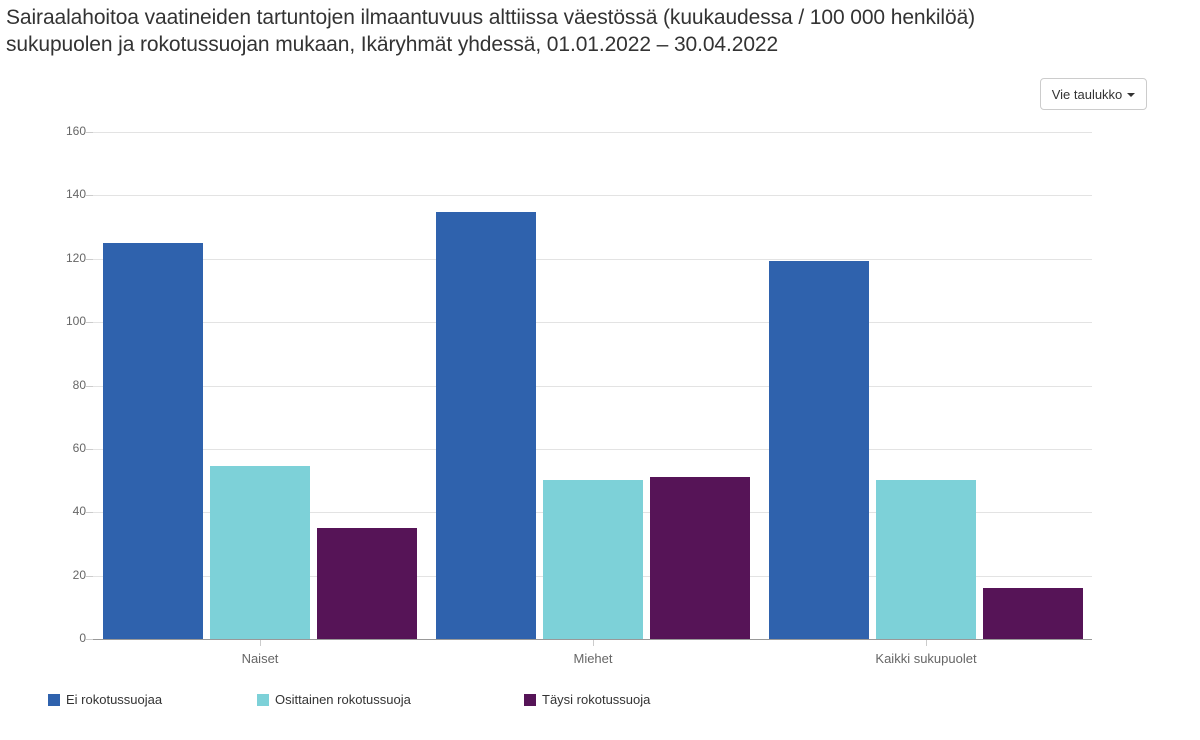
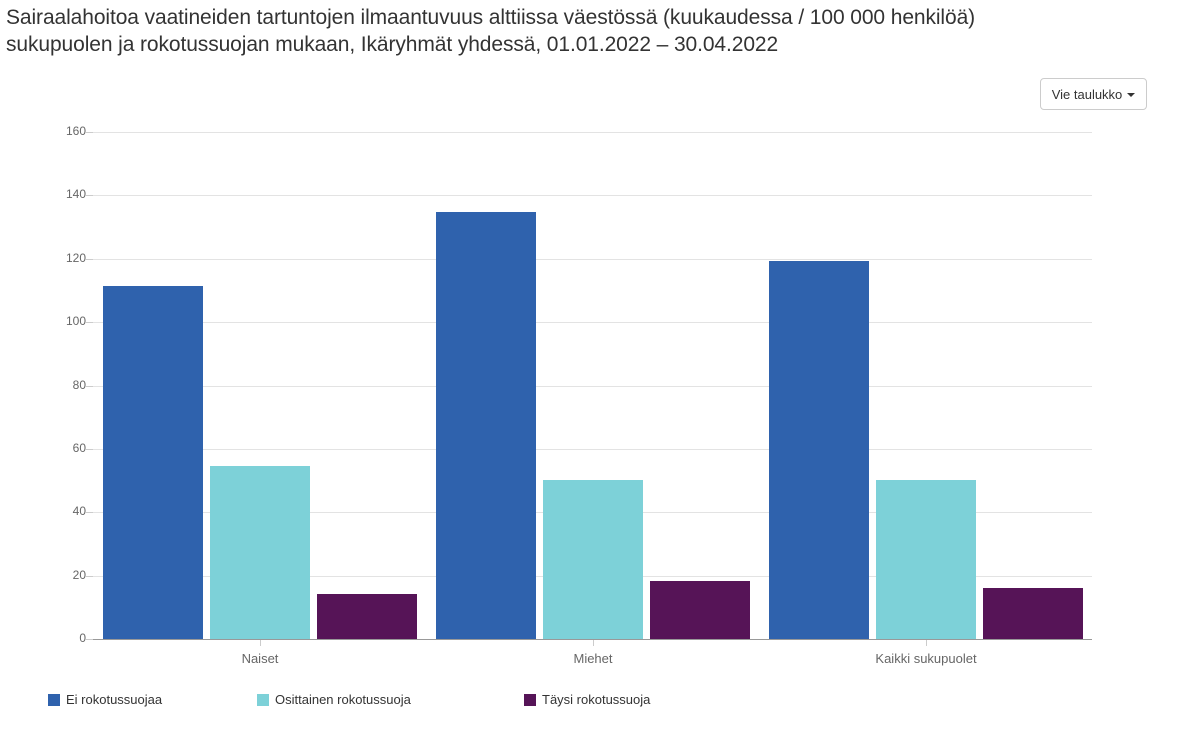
Ei rokotussuojaa/Naiset: 125 -> 111
Täysi rokotussuoja/Naiset: 35 -> 14
Täysi rokotussuoja/Miehet: 51 -> 18
